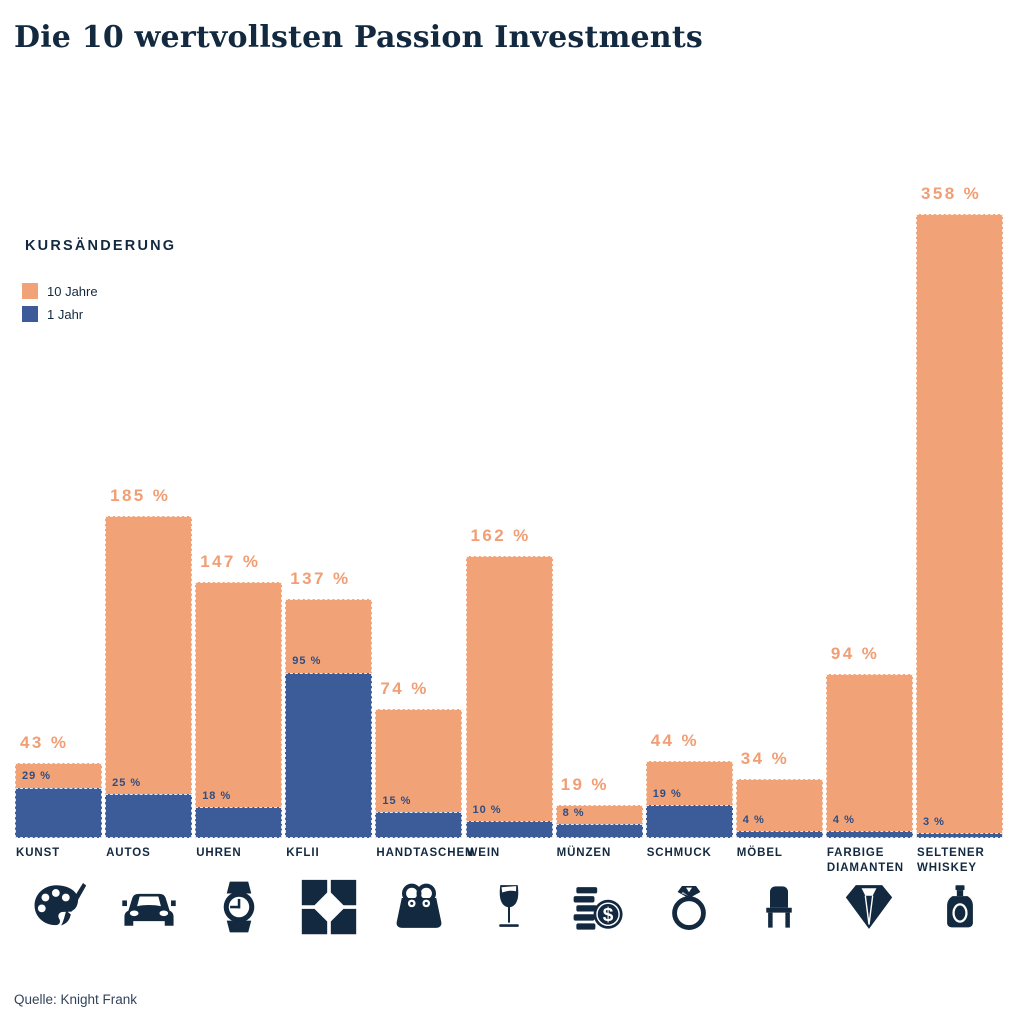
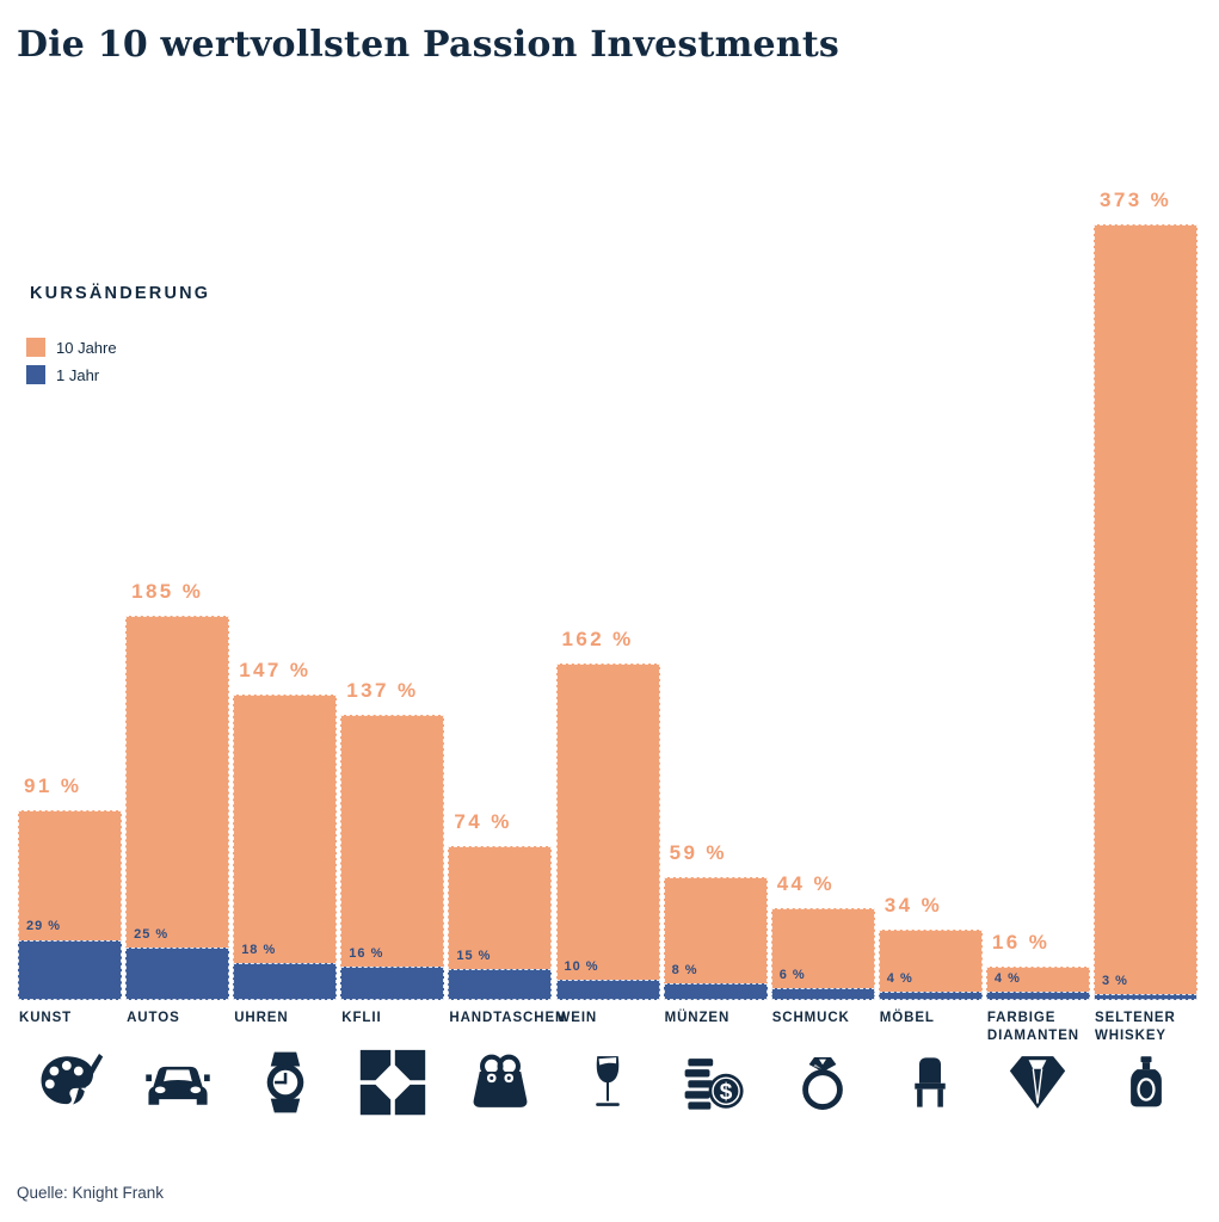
10 Jahre/KUNST: 43 -> 91
1 Jahr/KFLII: 95 -> 16
10 Jahre/MÜNZEN: 19 -> 59
1 Jahr/SCHMUCK: 19 -> 6
10 Jahre/FARBIGE DIAMANTEN: 94 -> 16
10 Jahre/SELTENER WHISKEY: 358 -> 373
